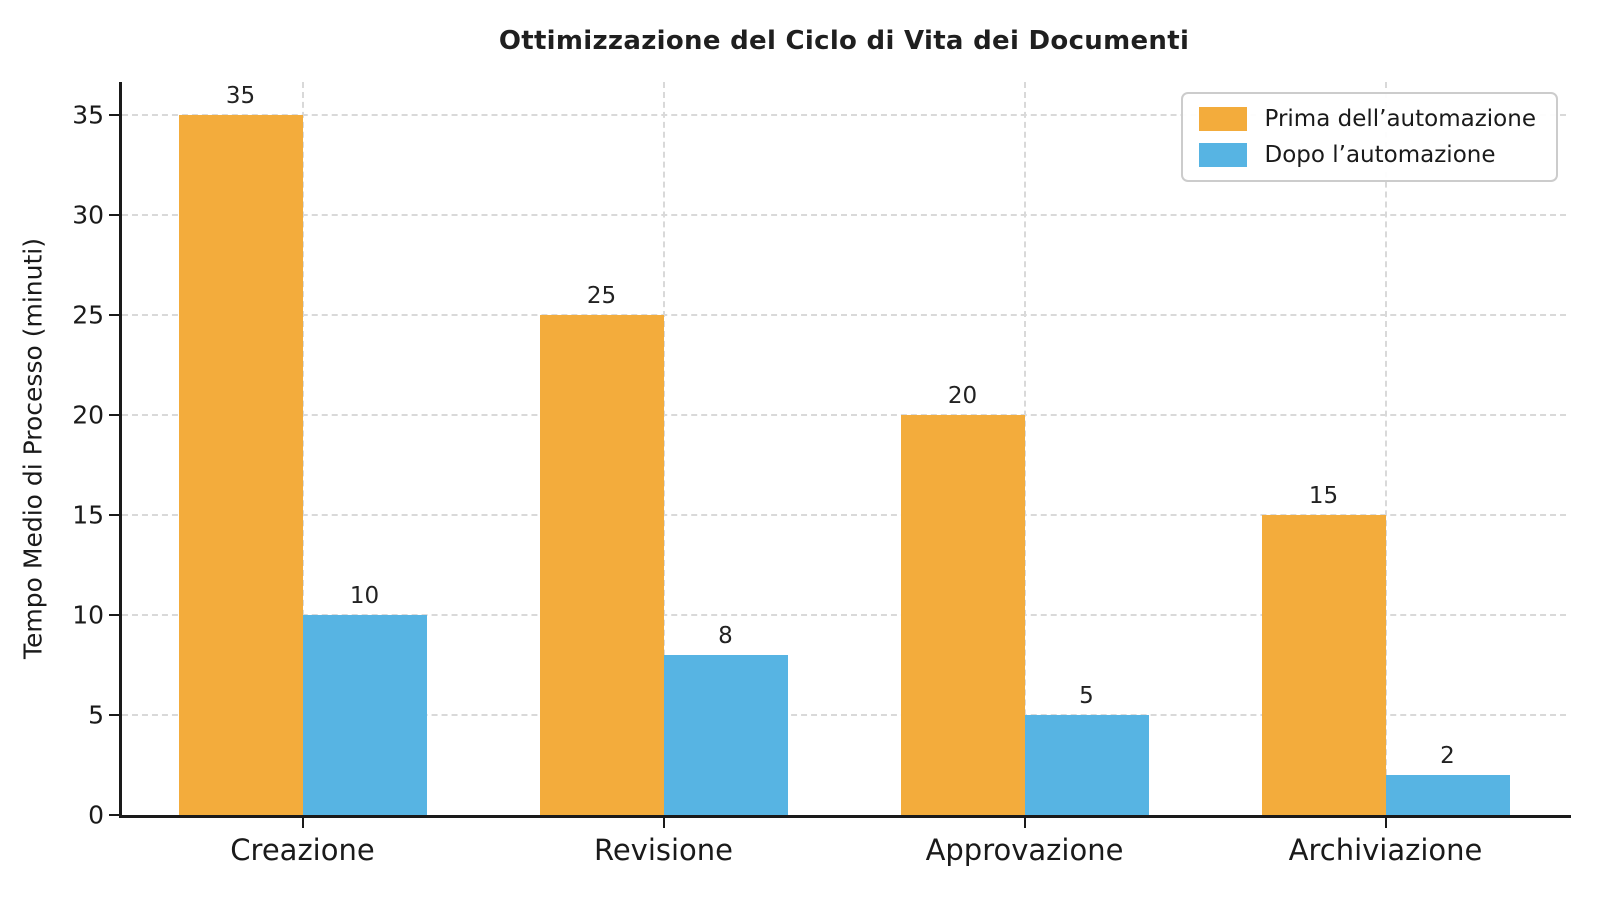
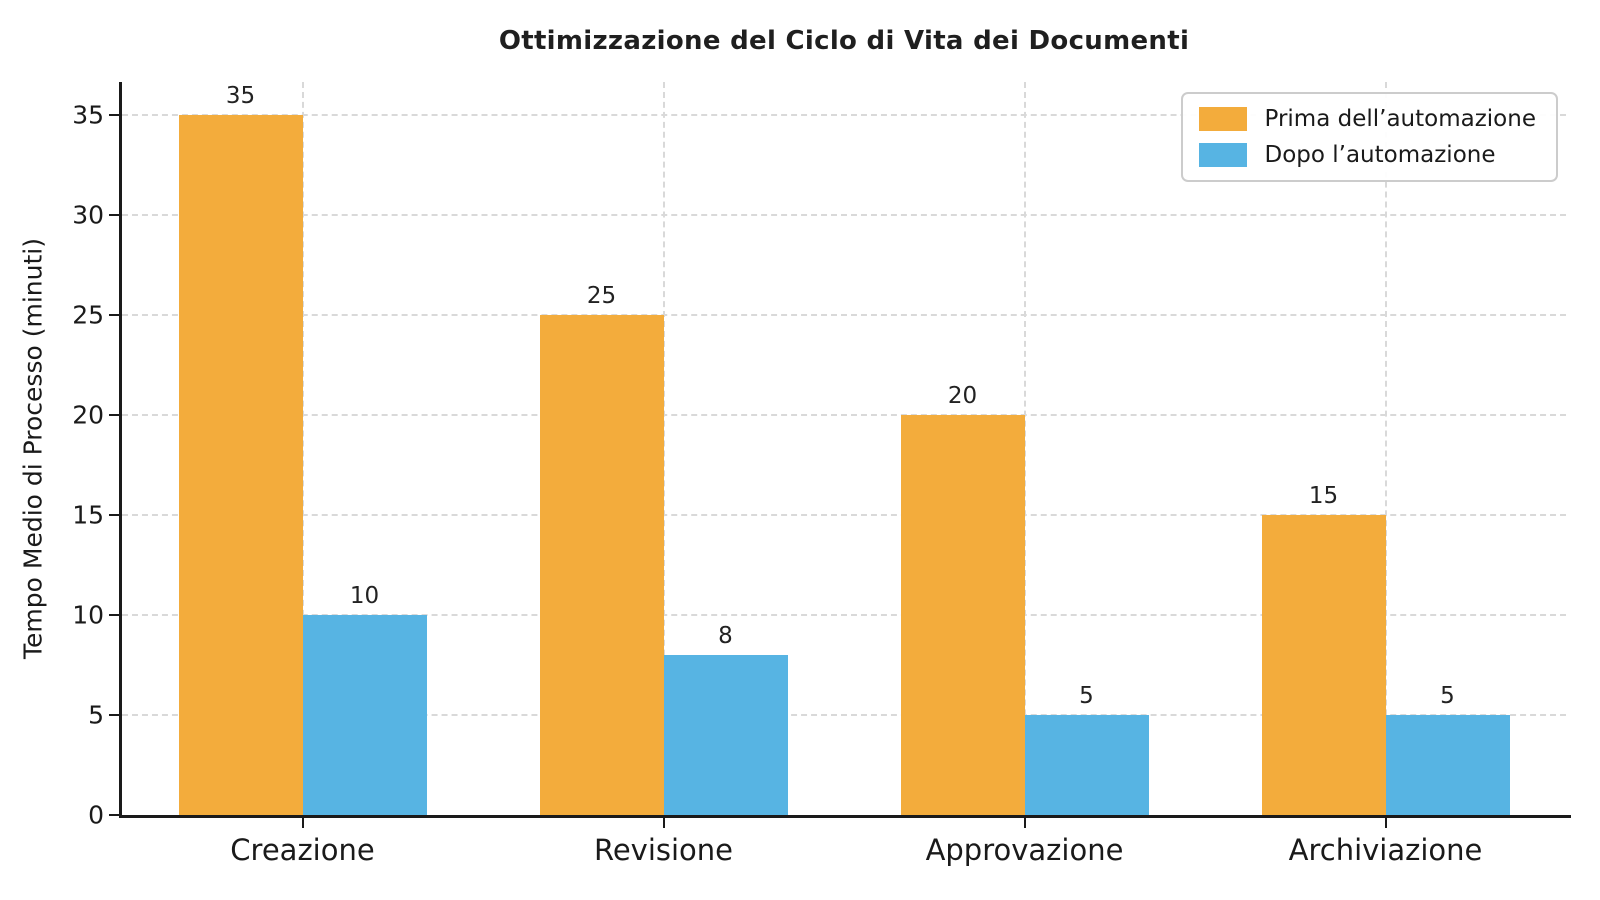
Dopo l’automazione/Archiviazione: 2 -> 5
